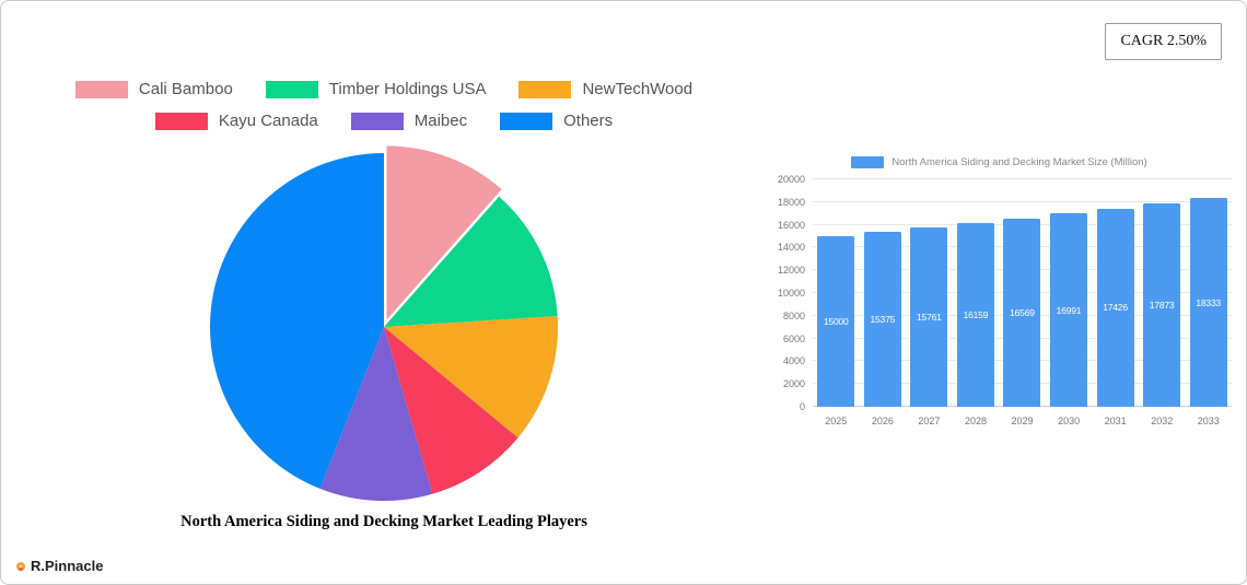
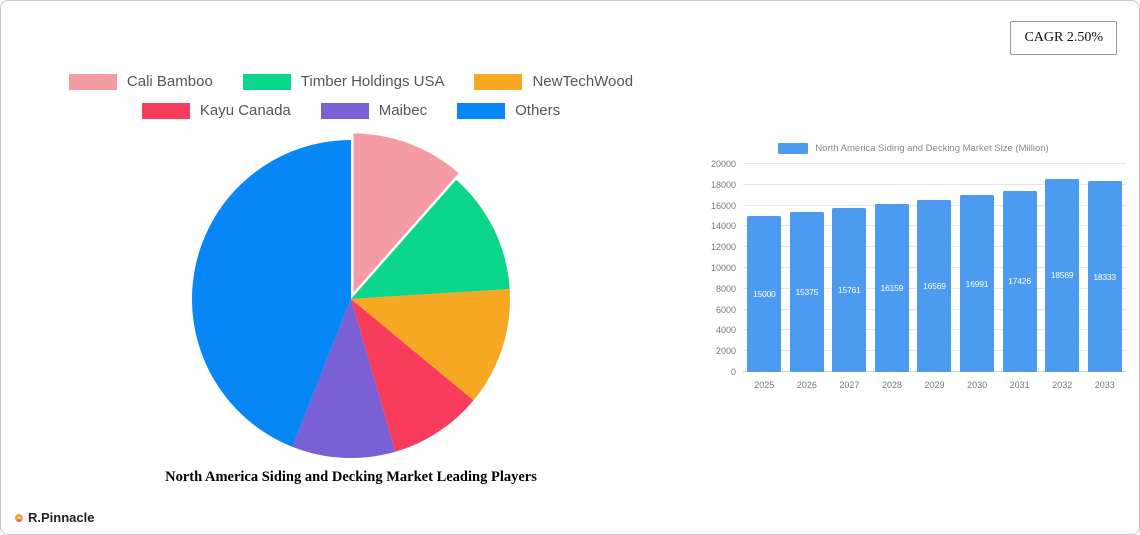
North America Siding and Decking Market Size (Million)/2032: 17873 -> 18569
